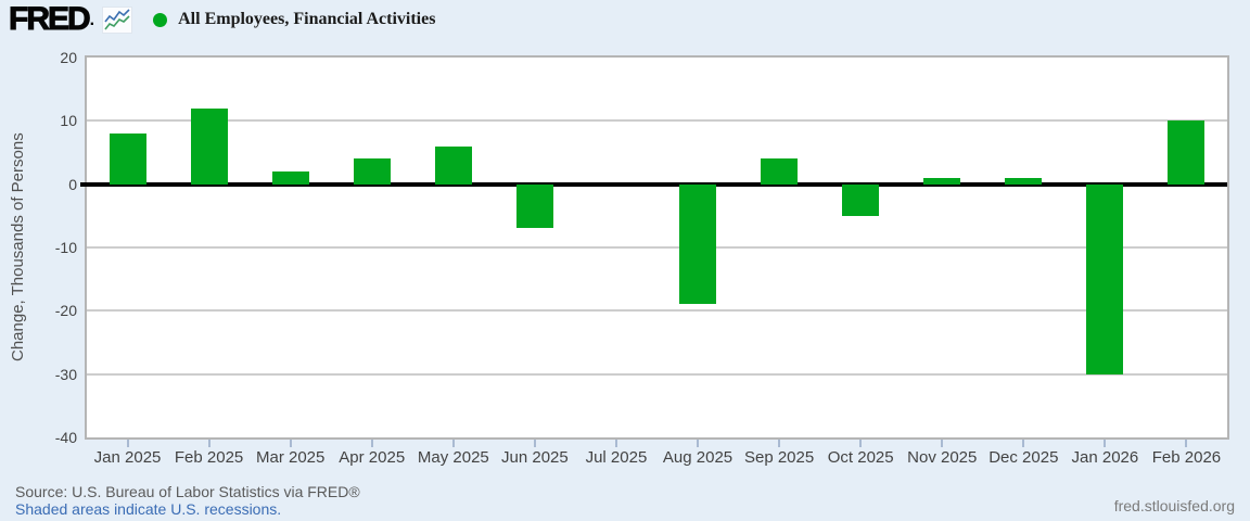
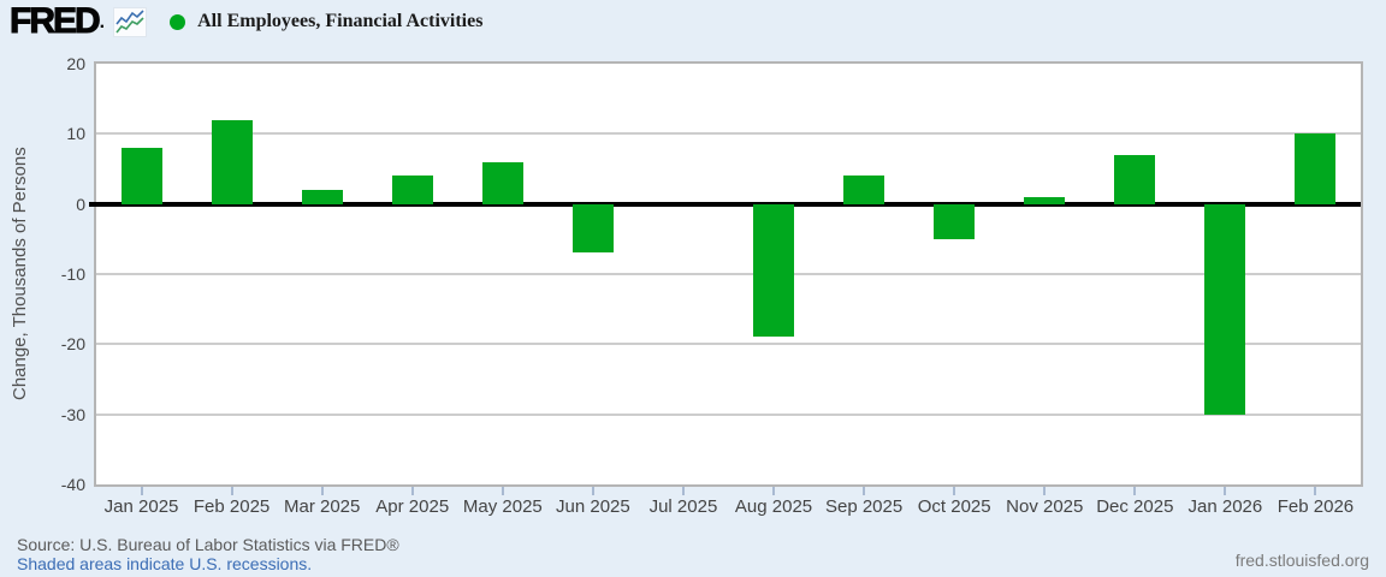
Dec 2025: 1 -> 7
